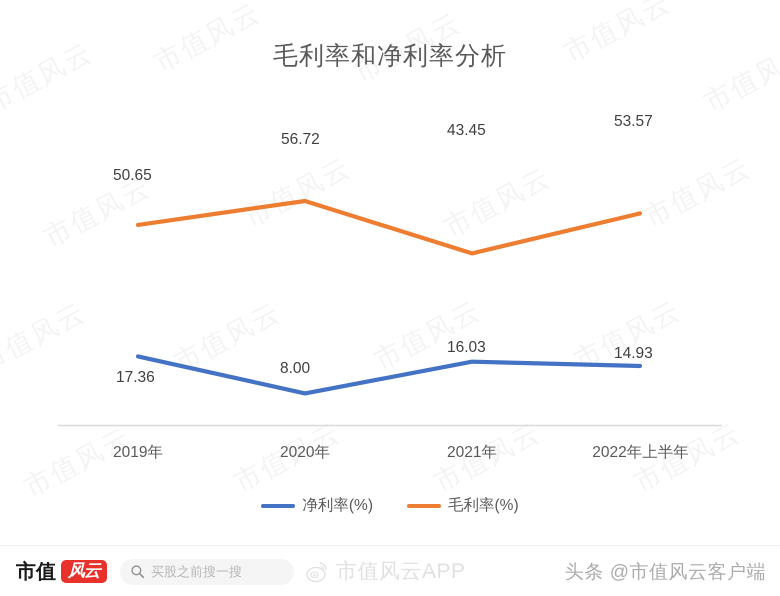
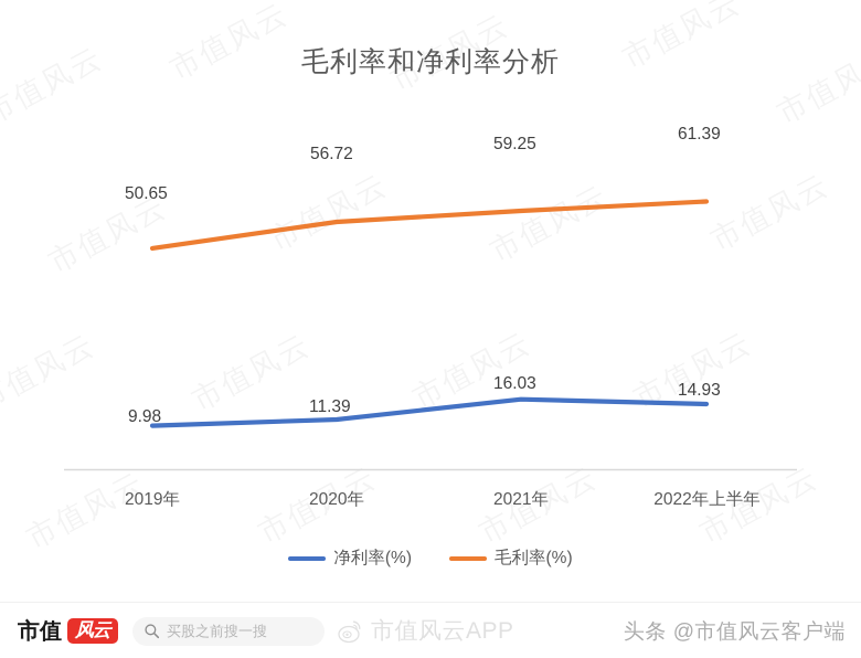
净利率(%)/2019年: 17.36 -> 9.98
净利率(%)/2020年: 8.00 -> 11.39
毛利率(%)/2021年: 43.45 -> 59.25
毛利率(%)/2022年上半年: 53.57 -> 61.39
